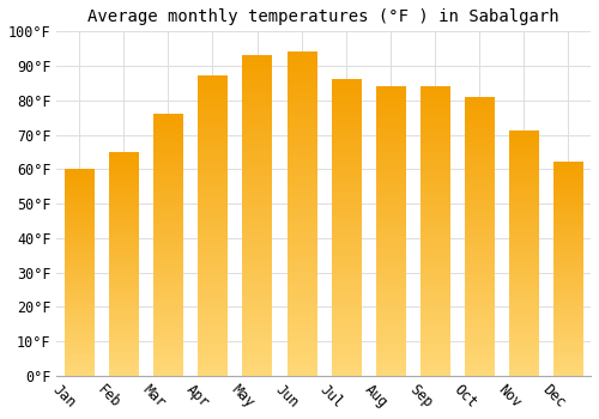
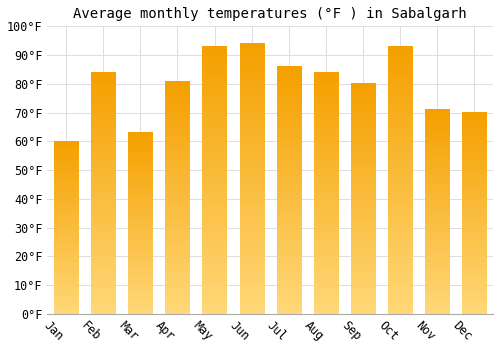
Feb: 65°F -> 84°F
Mar: 76°F -> 63°F
Apr: 87°F -> 81°F
Sep: 84°F -> 80°F
Oct: 81°F -> 93°F
Dec: 62°F -> 70°F
